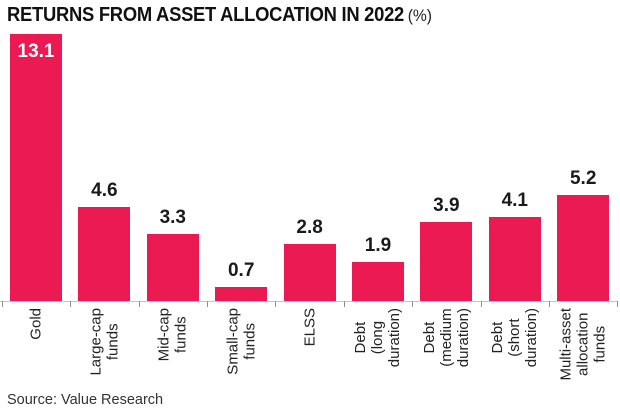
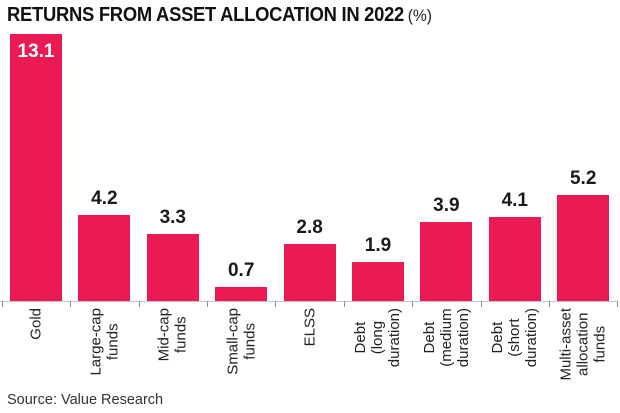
Large-cap funds: 4.6 -> 4.2
